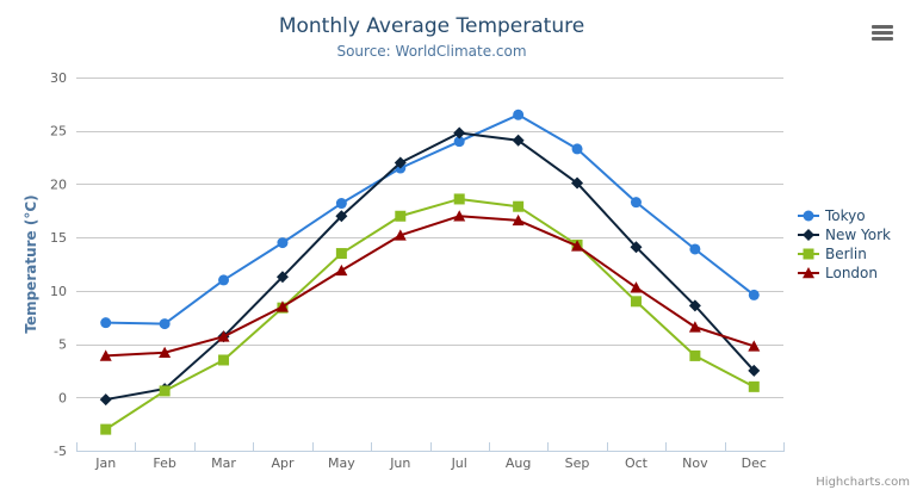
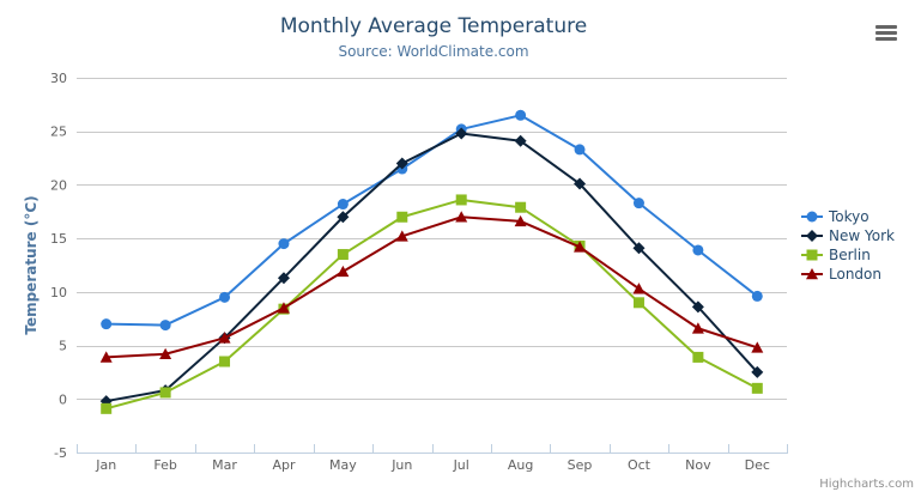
Berlin/Jan: -3 -> -1
Tokyo/Mar: 11 -> 10
Tokyo/Jul: 24 -> 25
